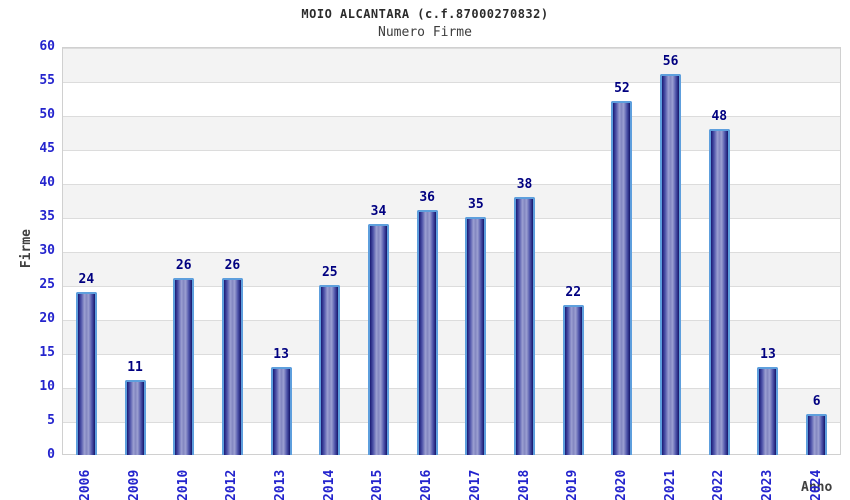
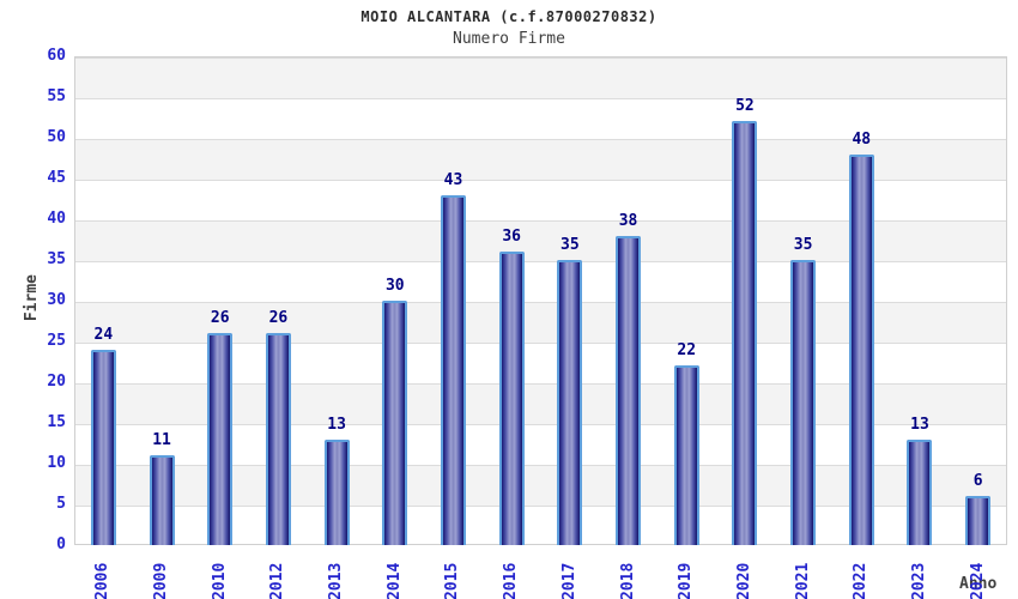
2014: 25 -> 30
2015: 34 -> 43
2021: 56 -> 35
